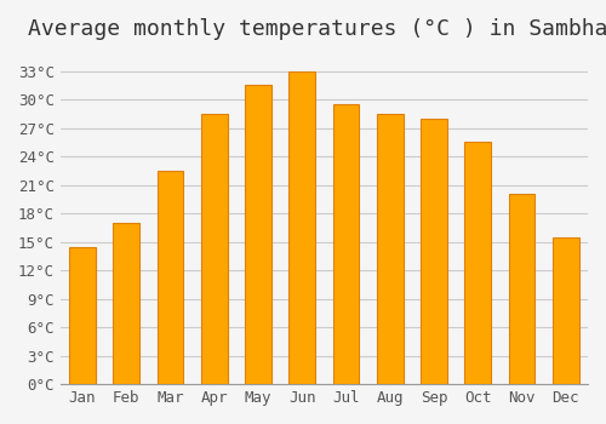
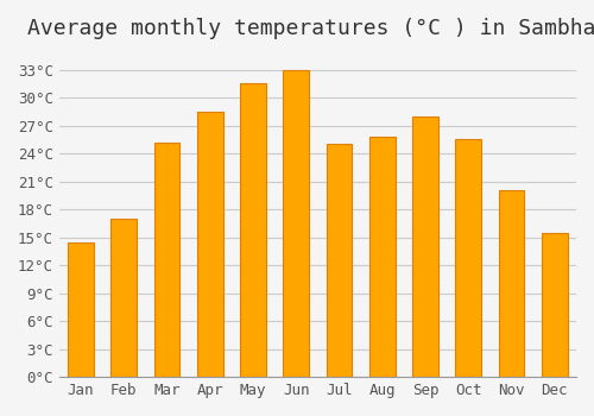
Mar: 22.5°C -> 25.2°C
Jul: 29.5°C -> 25.0°C
Aug: 28.5°C -> 25.8°C
